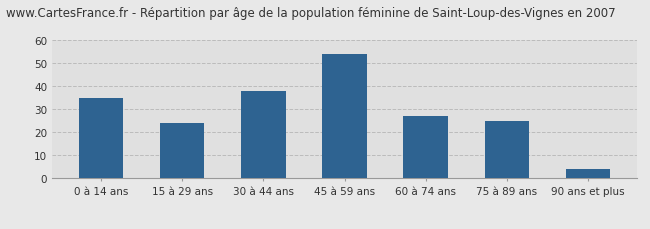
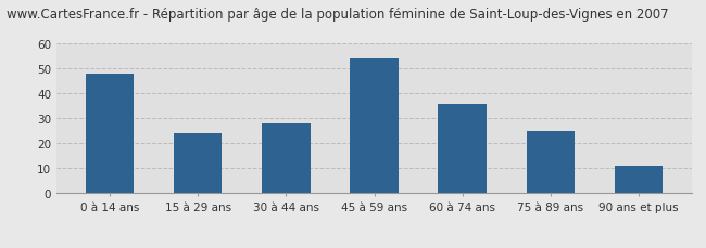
0 à 14 ans: 35 -> 48
30 à 44 ans: 38 -> 28
60 à 74 ans: 27 -> 36
90 ans et plus: 4 -> 11
